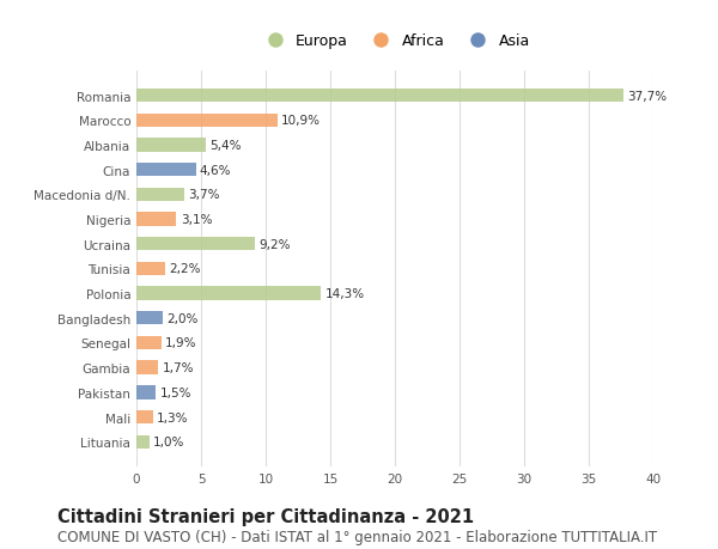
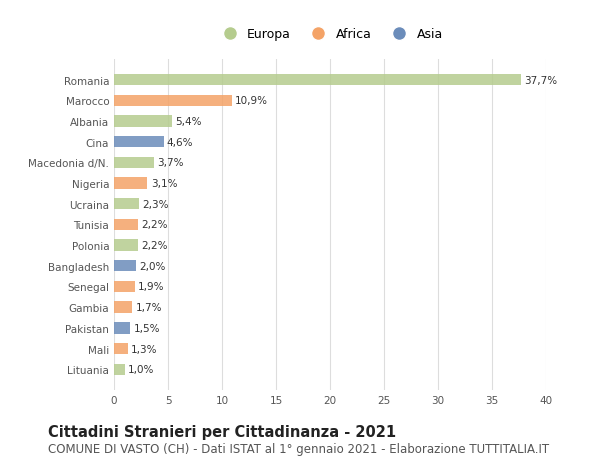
Ucraina: 9,2% -> 2,3%
Polonia: 14,3% -> 2,2%
